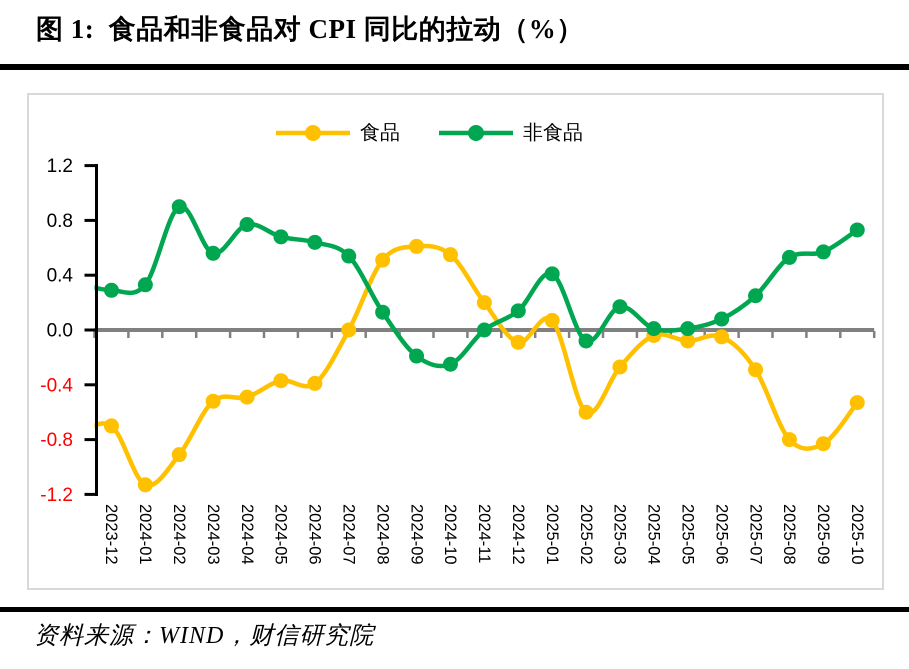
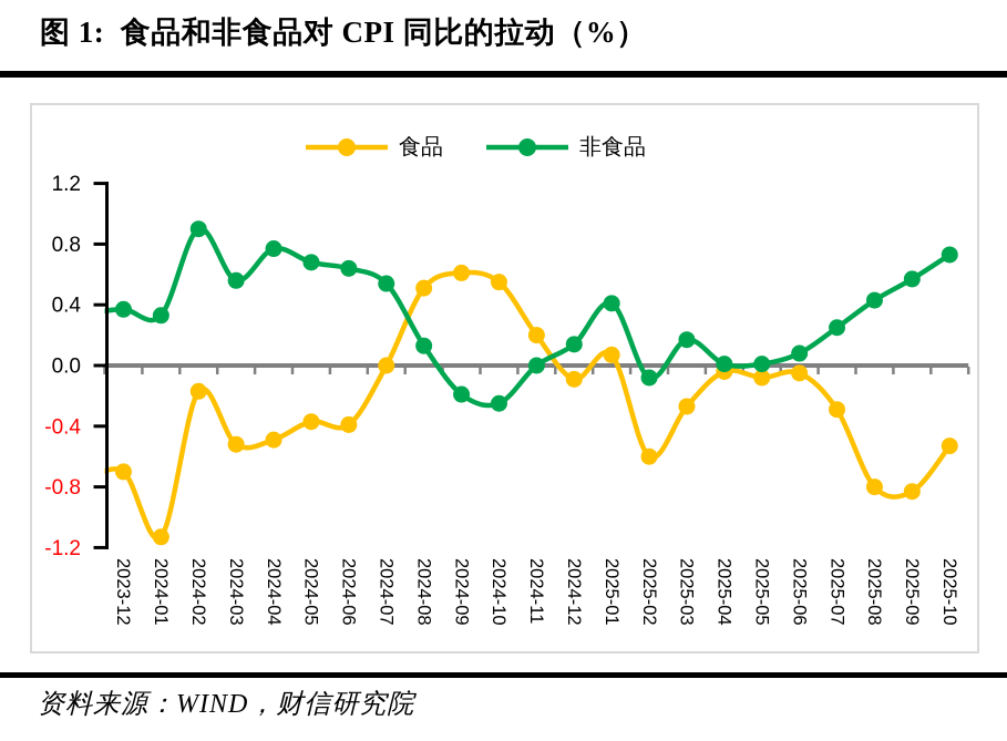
非食品/2023-12: 0.29 -> 0.37
食品/2024-02: -0.91 -> -0.17
非食品/2025-08: 0.53 -> 0.43
